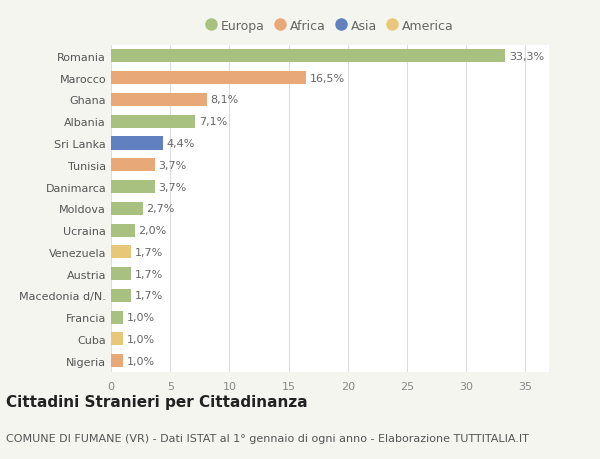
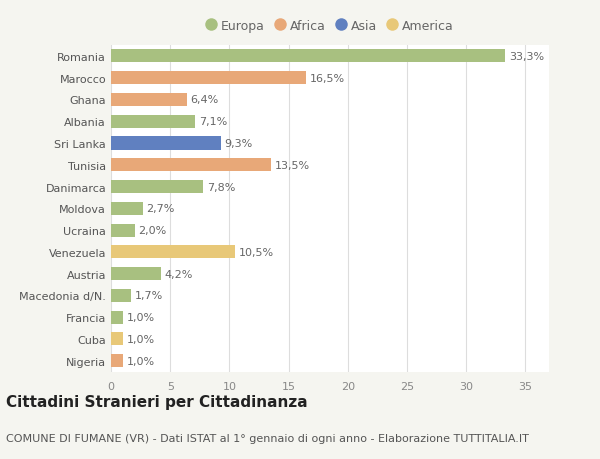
Ghana: 8,1% -> 6,4%
Sri Lanka: 4,4% -> 9,3%
Tunisia: 3,7% -> 13,5%
Danimarca: 3,7% -> 7,8%
Venezuela: 1,7% -> 10,5%
Austria: 1,7% -> 4,2%
